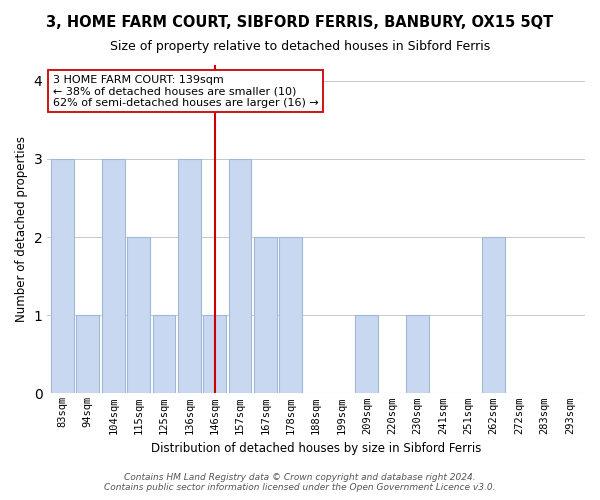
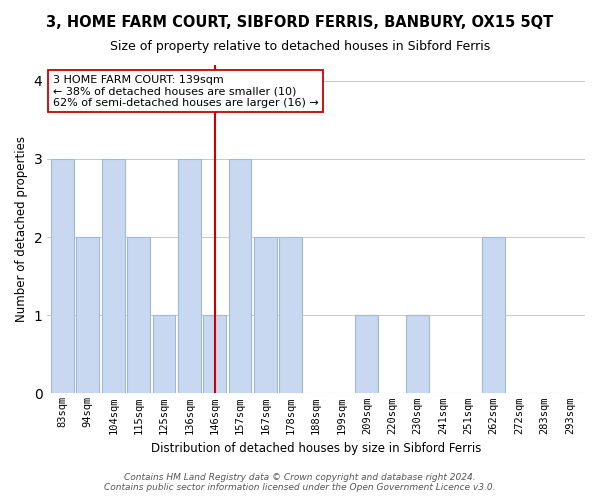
94sqm: 1 -> 2
